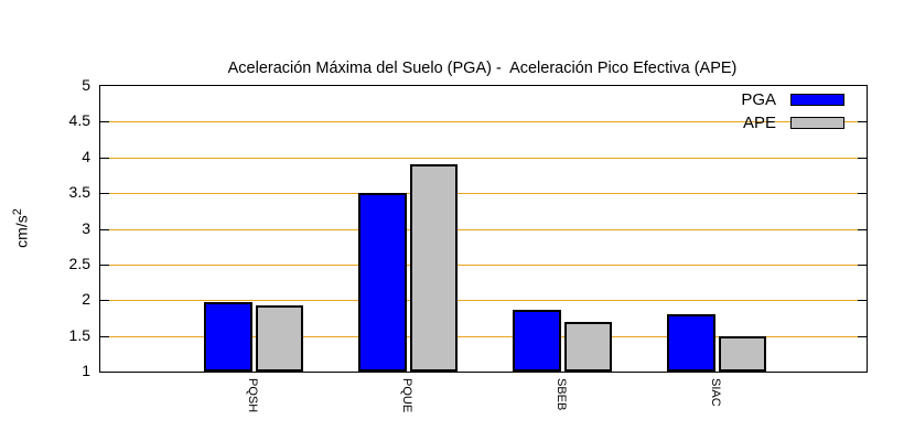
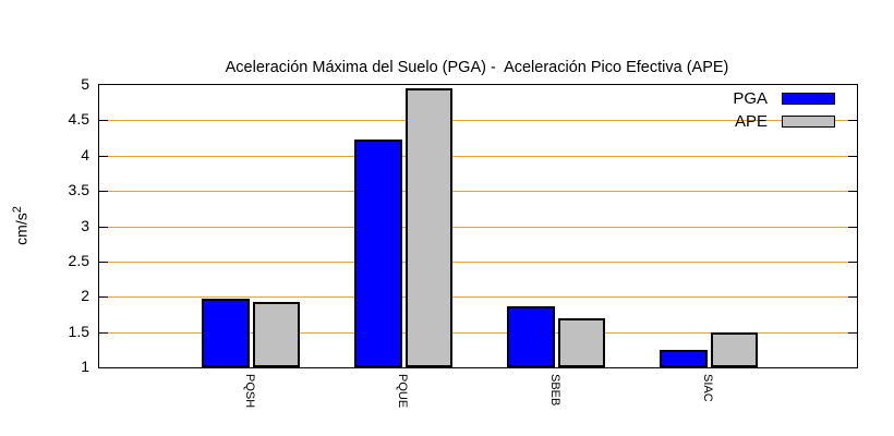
PGA/PQUE: 3.5 -> 4.2
APE/PQUE: 3.9 -> 5.0
PGA/SIAC: 1.8 -> 1.2
